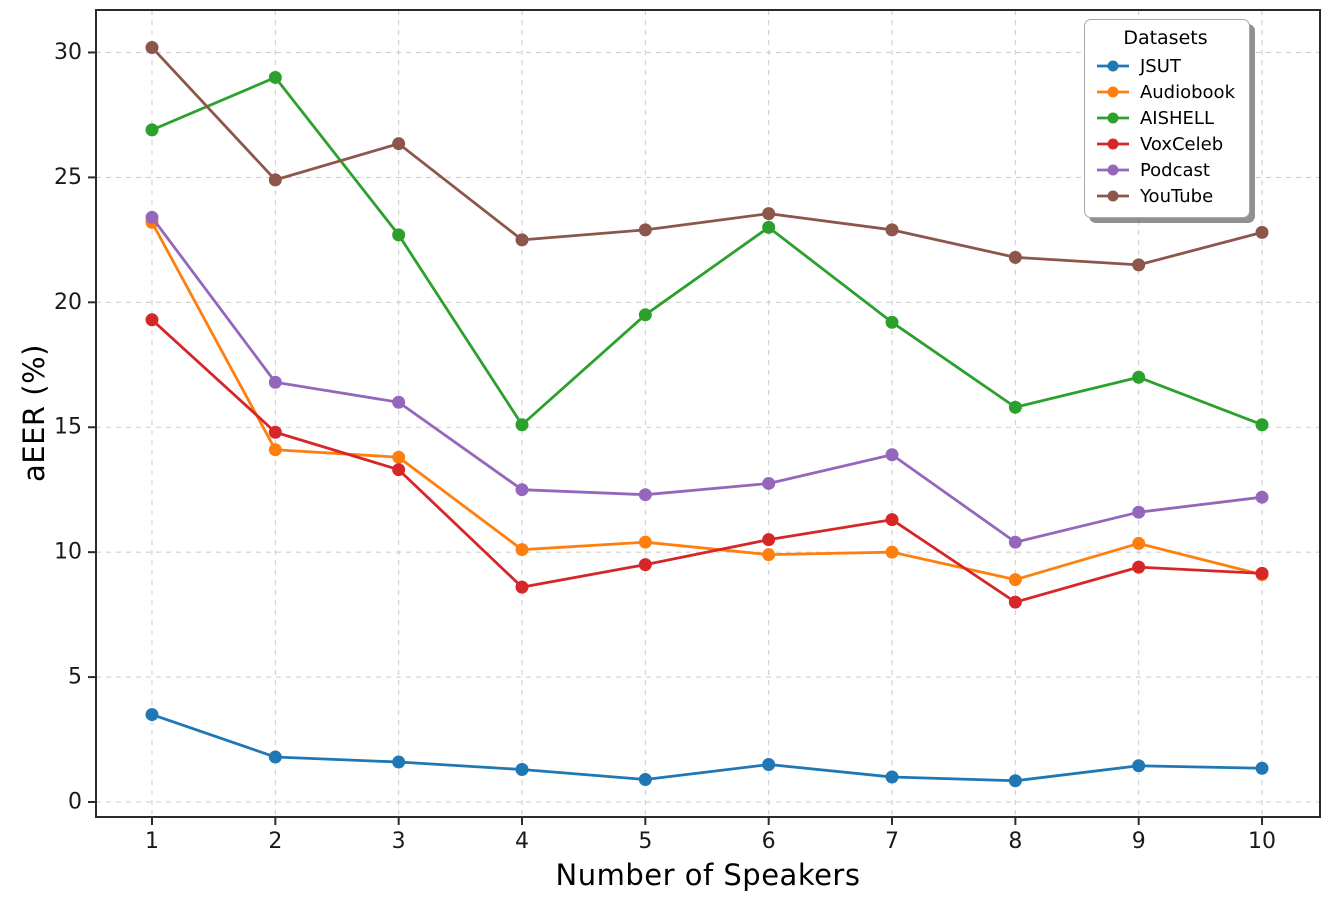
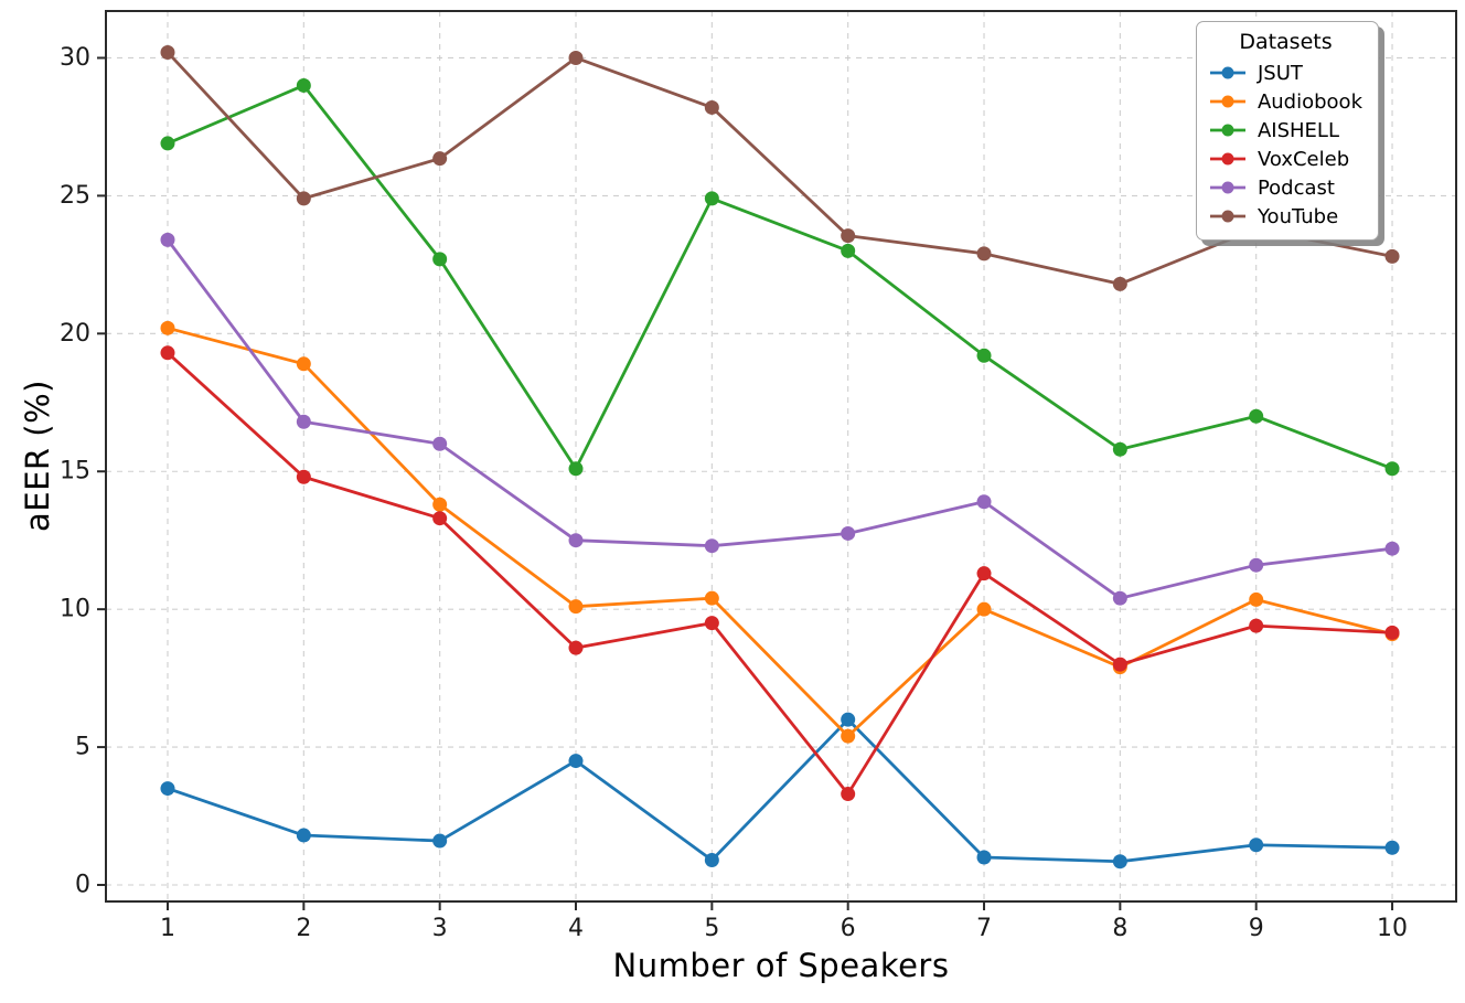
Audiobook/1: 23.2 -> 20.2
Audiobook/2: 14.1 -> 18.9
JSUT/4: 1.3 -> 4.5
YouTube/4: 22.5 -> 30.0
AISHELL/5: 19.5 -> 24.9
YouTube/5: 22.9 -> 28.2
JSUT/6: 1.5 -> 6.0
Audiobook/6: 9.9 -> 5.4
VoxCeleb/6: 10.5 -> 3.3
Audiobook/8: 8.9 -> 7.9
YouTube/9: 21.5 -> 23.8
